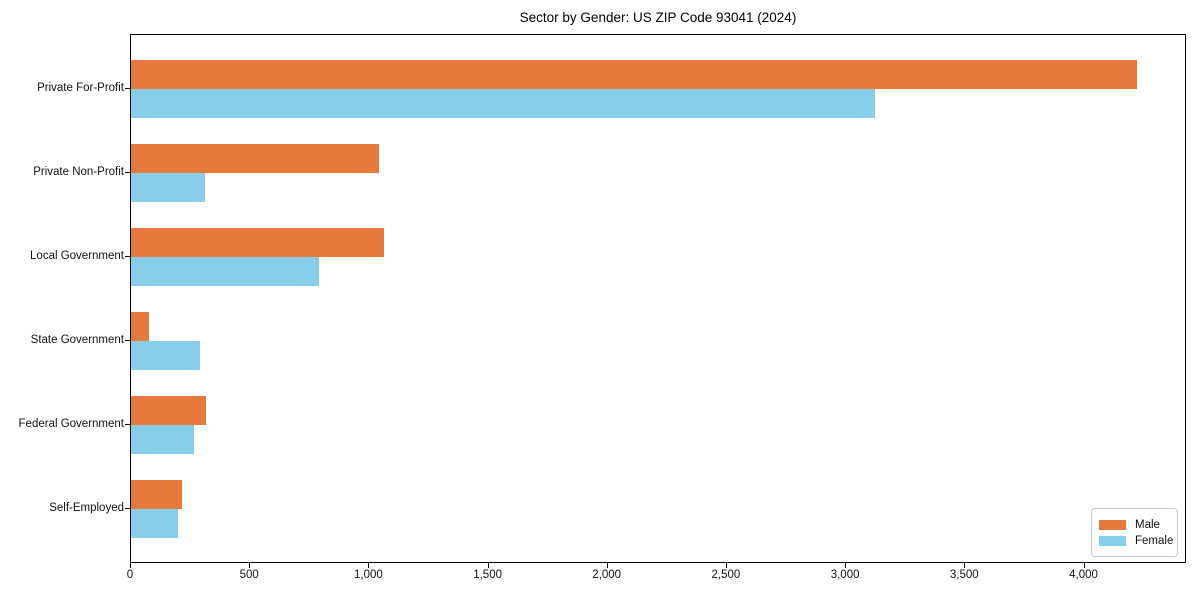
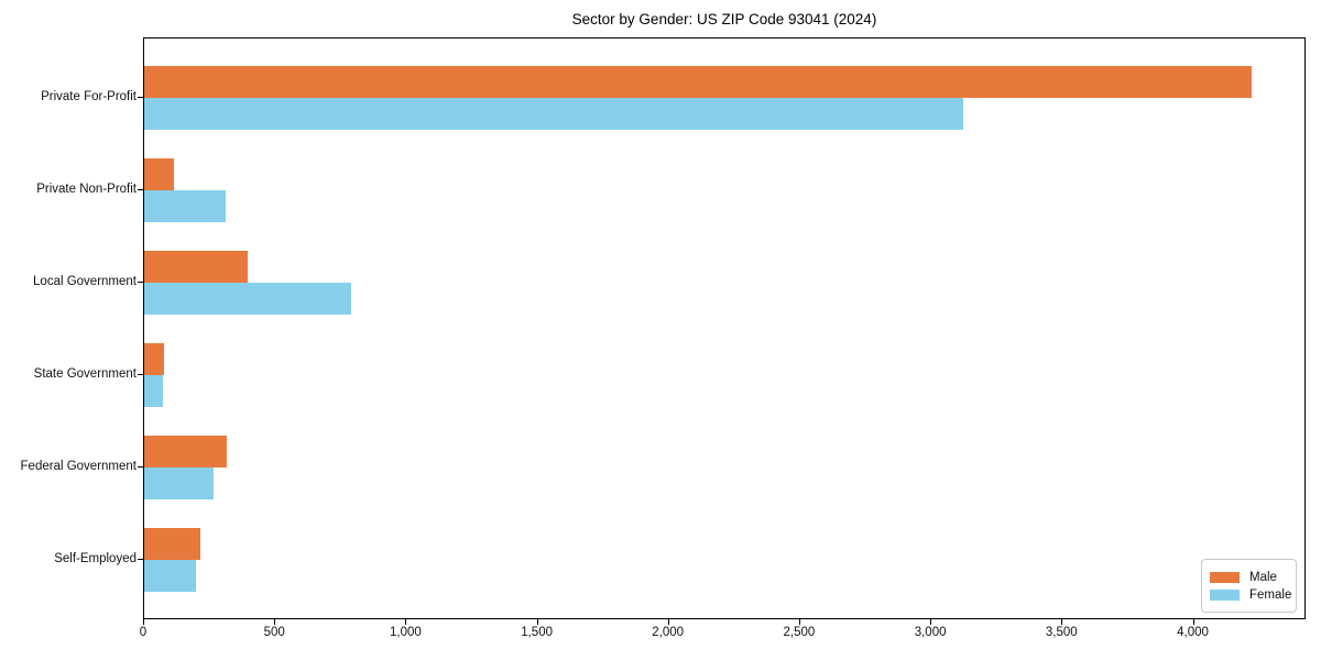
Male/Private Non-Profit: 1040 -> 120
Male/Local Government: 1060 -> 400
Female/State Government: 290 -> 70
